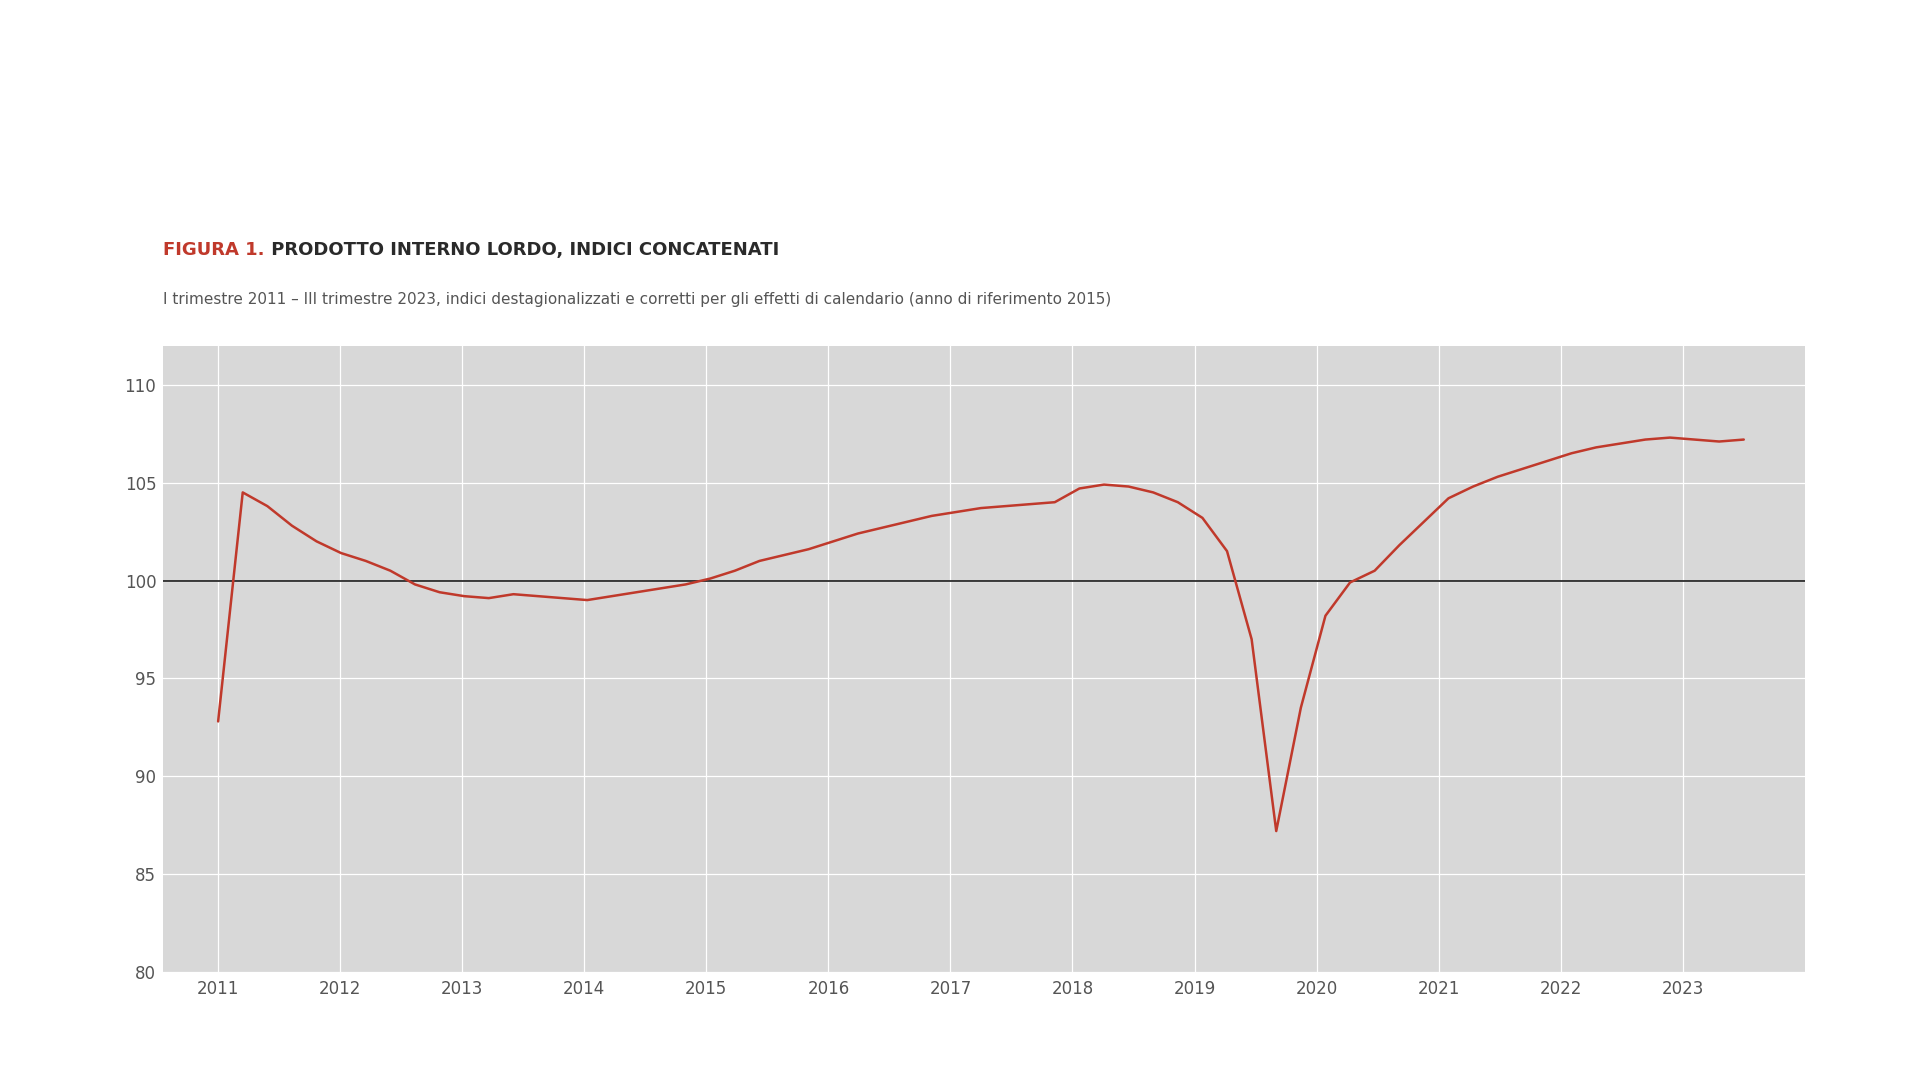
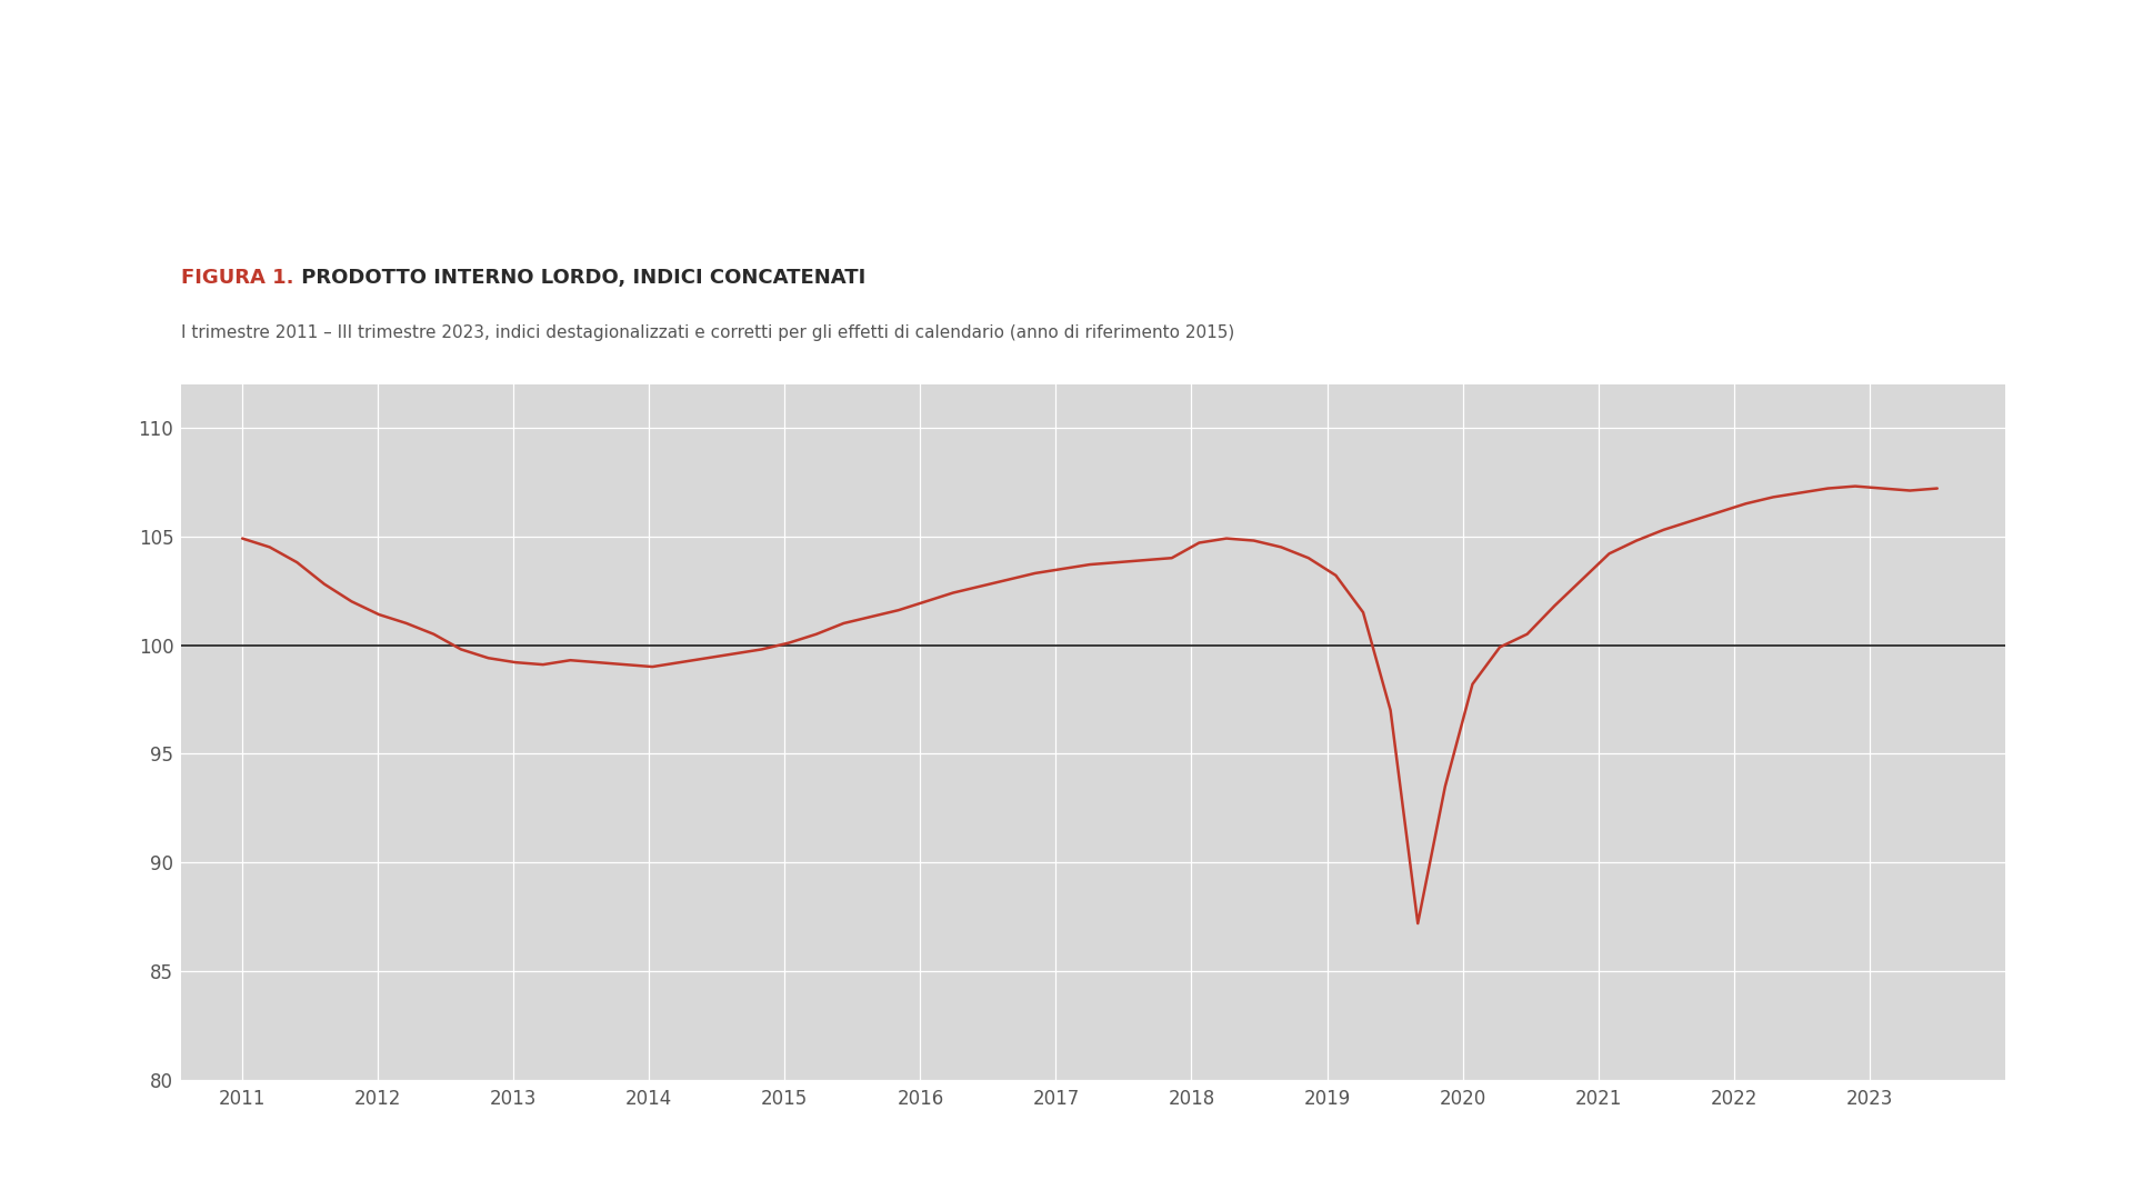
2011: 92.8 -> 104.9
